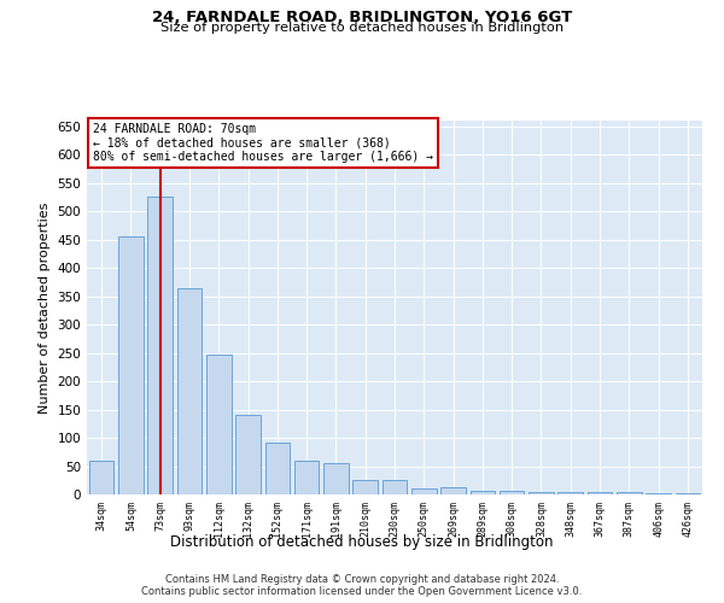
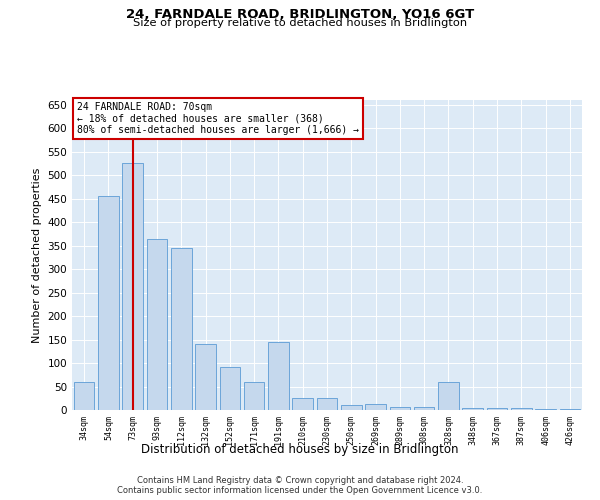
112sqm: 248 -> 345
191sqm: 55 -> 145
328sqm: 5 -> 60
